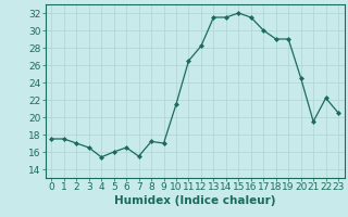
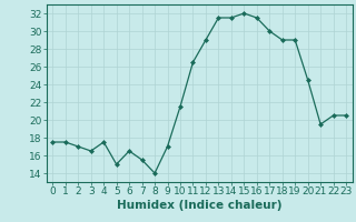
4: 15.4 -> 17.5
5: 16.0 -> 15.0
8: 17.2 -> 14.0
12: 28.2 -> 29.0
22: 22.2 -> 20.5
